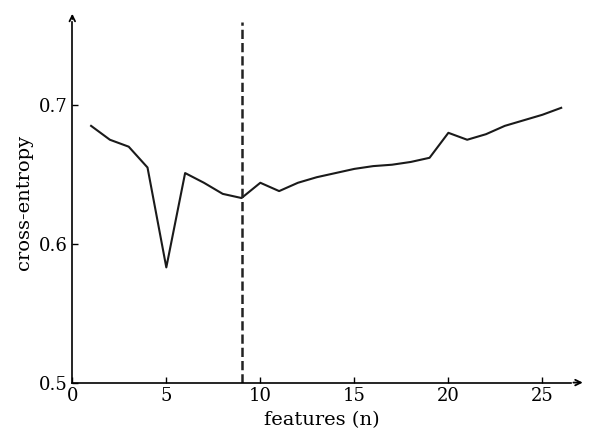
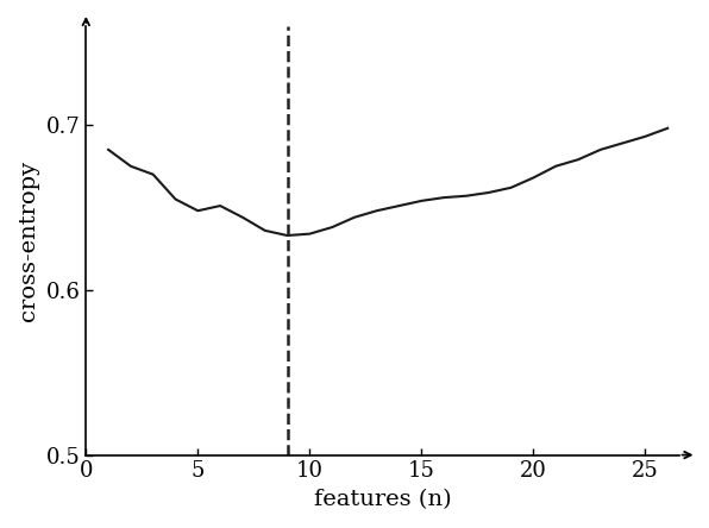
5: 0.583 -> 0.648
10: 0.644 -> 0.634
20: 0.680 -> 0.668
